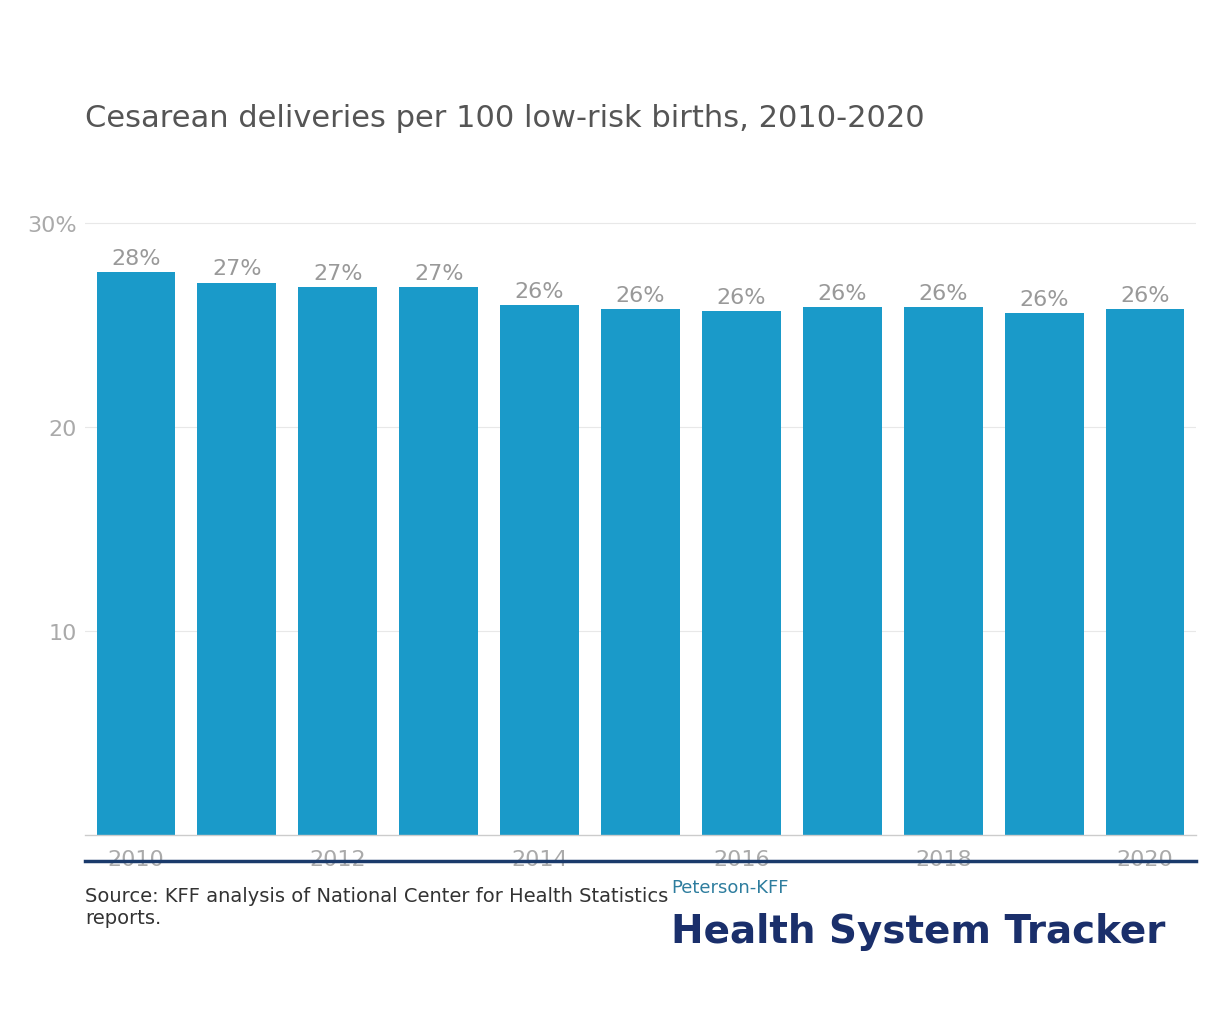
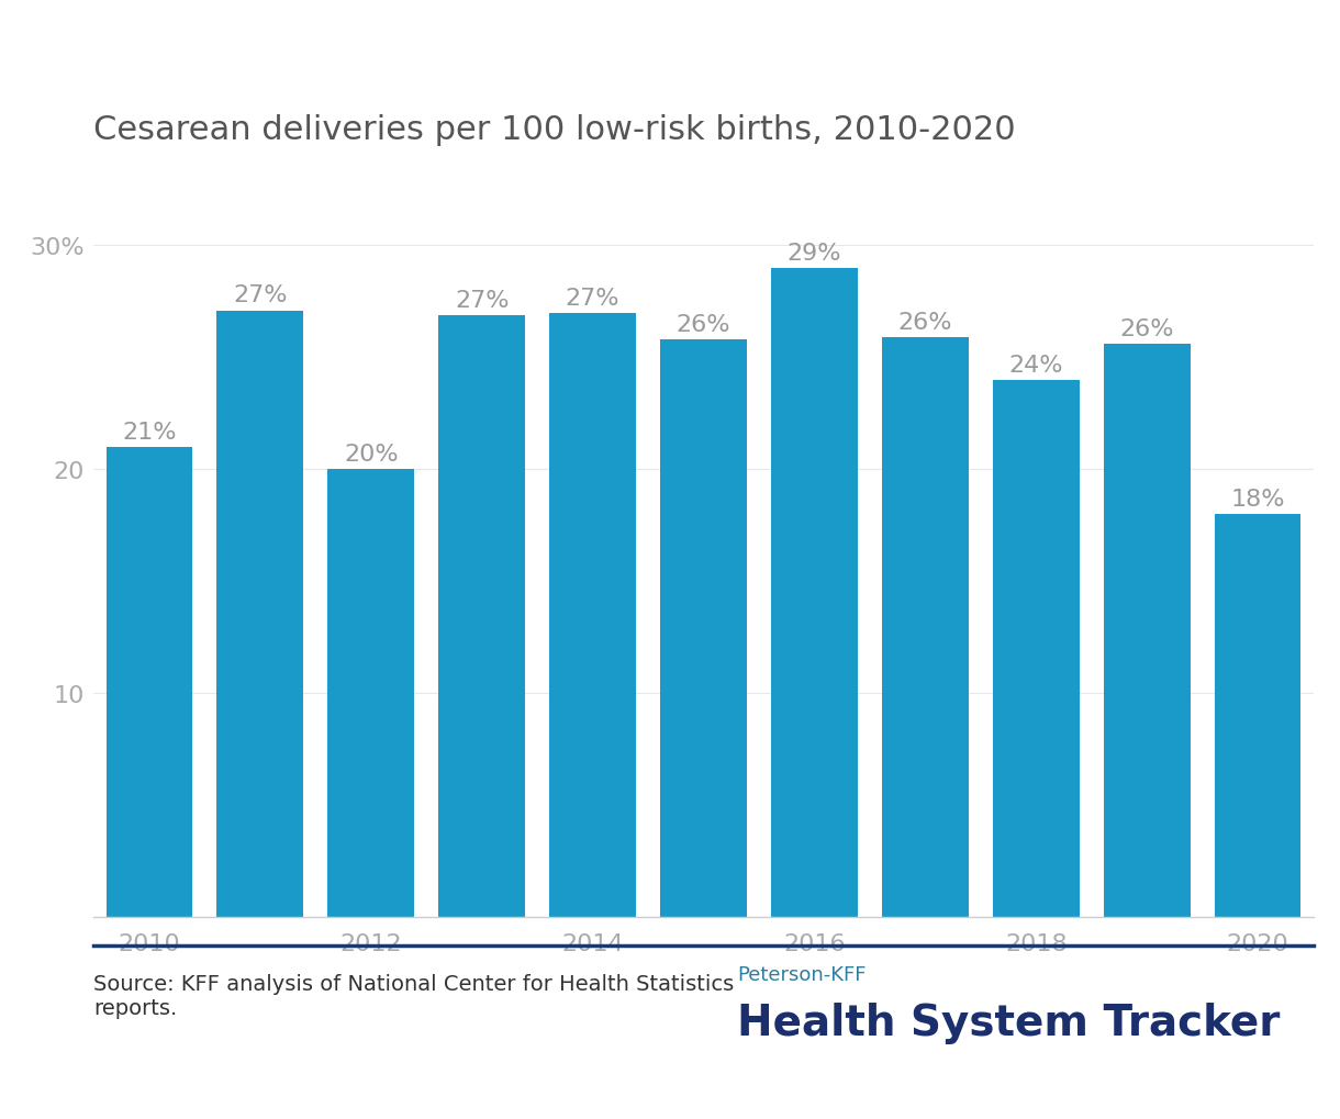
2010: 28% -> 21%
2012: 27% -> 20%
2014: 26% -> 27%
2016: 26% -> 29%
2018: 26% -> 24%
2020: 26% -> 18%
